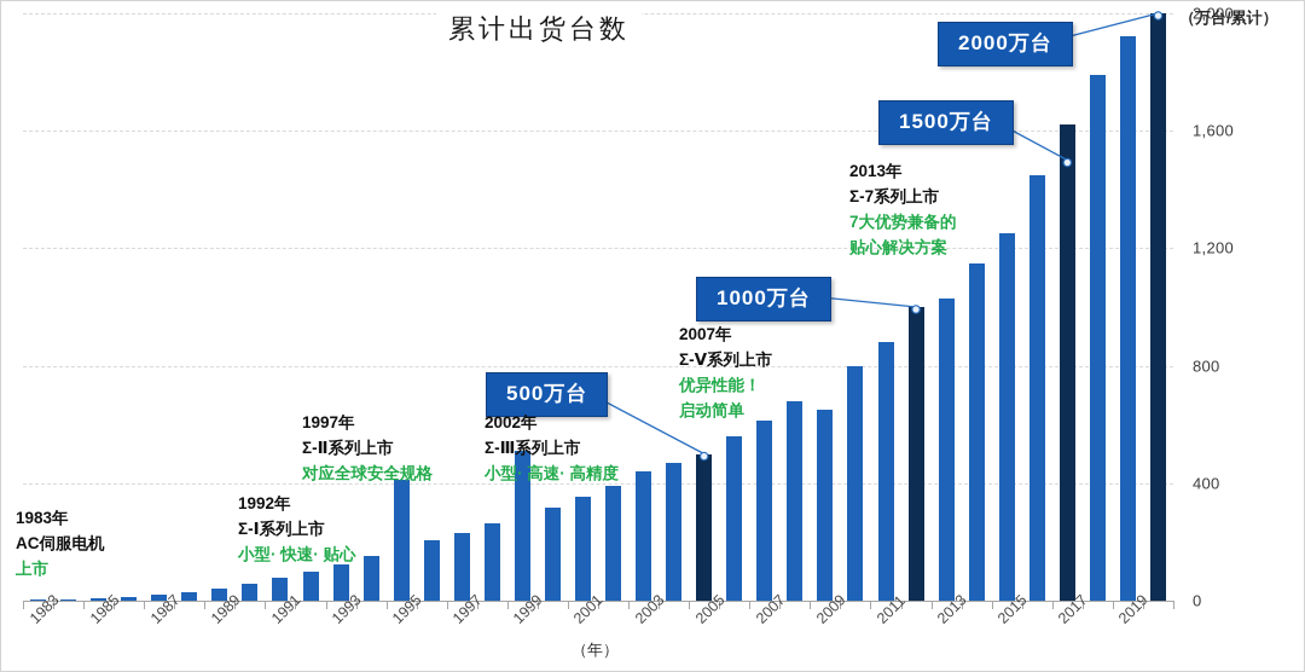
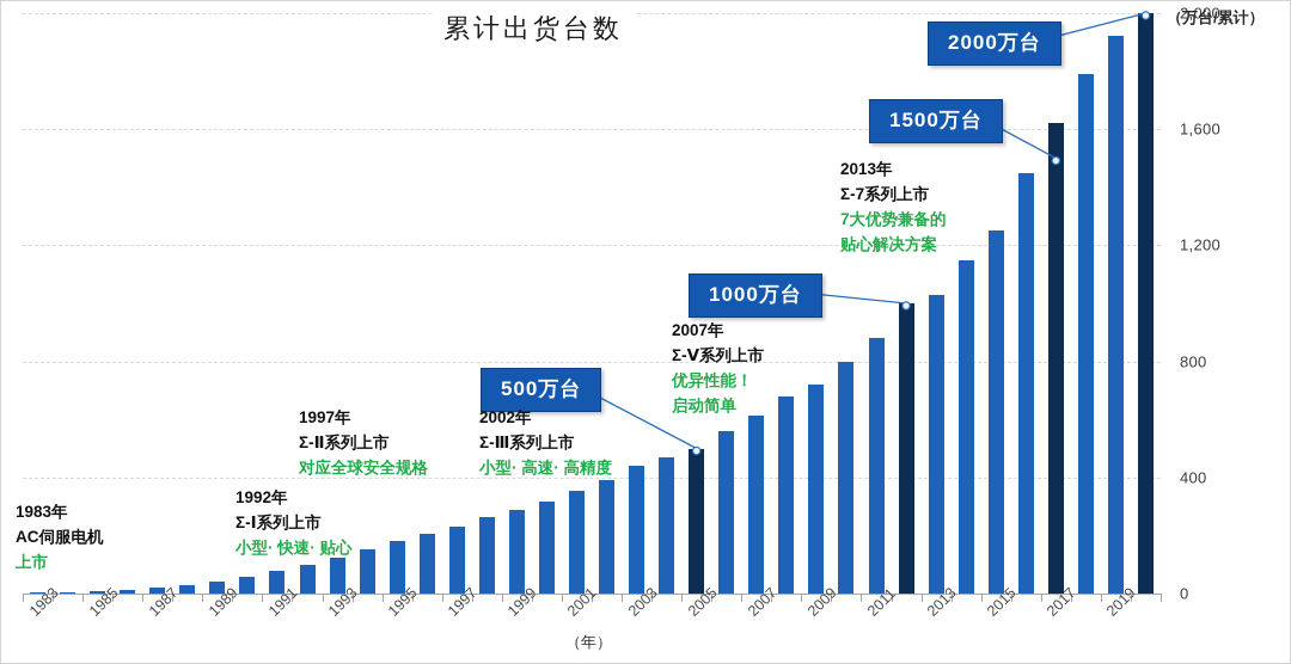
1995: 410 -> 180
1999: 510 -> 290
2009: 650 -> 720
